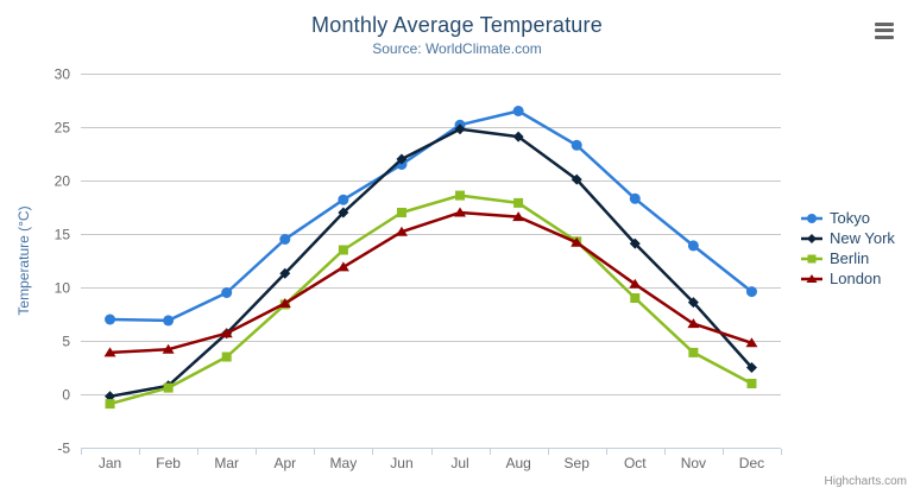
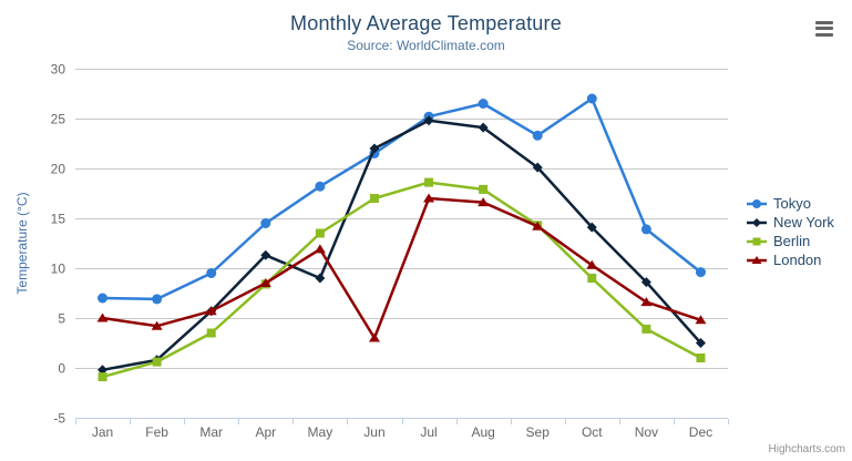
London/Jan: 4 -> 5
New York/May: 17 -> 9
London/Jun: 15 -> 3
Tokyo/Oct: 18 -> 27
